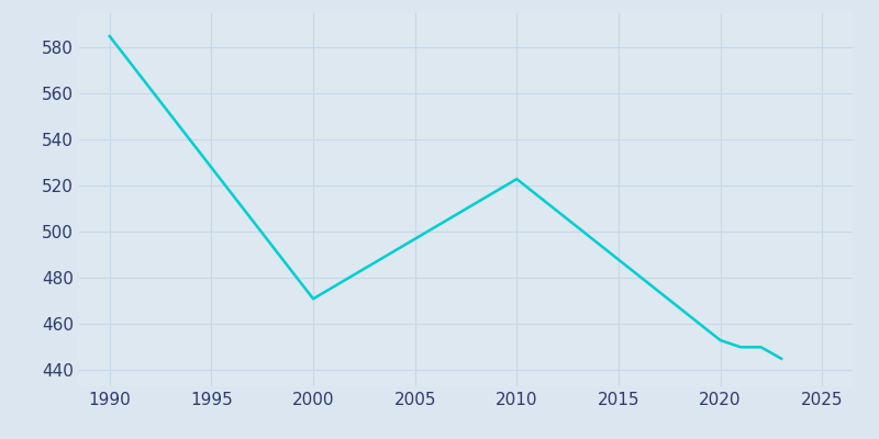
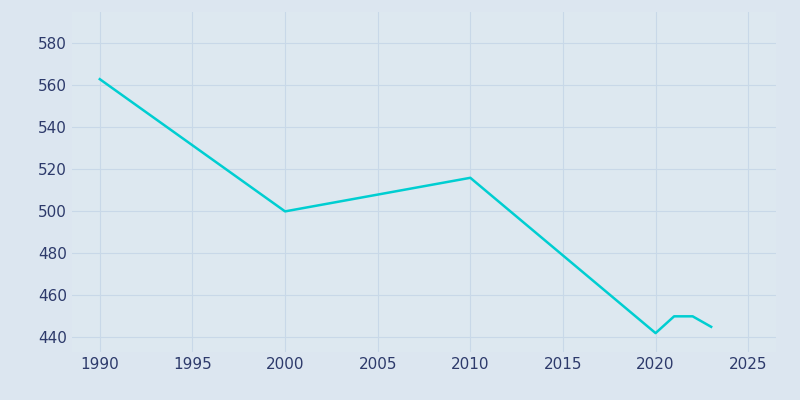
1990: 585 -> 563
2000: 471 -> 500
2010: 523 -> 516
2020: 453 -> 442
